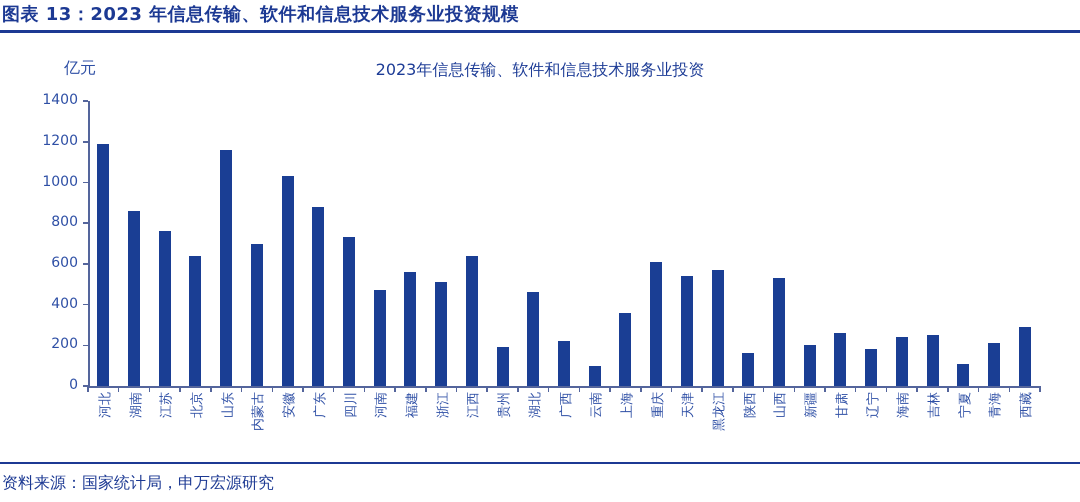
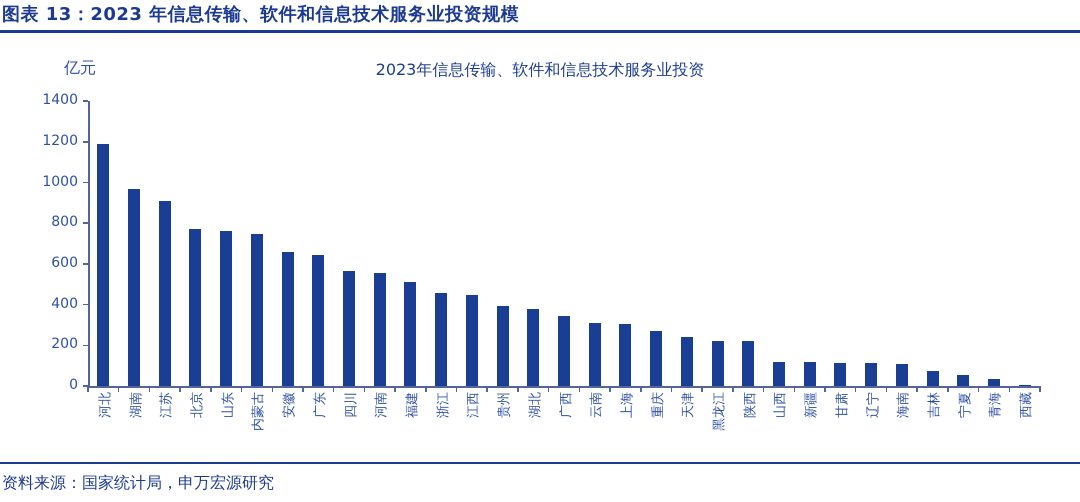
湖南: 860 -> 970
江苏: 760 -> 910
北京: 640 -> 770
山东: 1160 -> 760
内蒙古: 700 -> 740
安徽: 1030 -> 660
广东: 880 -> 640
四川: 730 -> 560
河南: 470 -> 560
福建: 560 -> 510
浙江: 510 -> 460
江西: 640 -> 450
贵州: 190 -> 400
湖北: 460 -> 380
广西: 220 -> 340
云南: 100 -> 310
上海: 360 -> 300
重庆: 610 -> 270
天津: 540 -> 240
黑龙江: 570 -> 220
陕西: 160 -> 220
山西: 530 -> 120
新疆: 200 -> 120
甘肃: 260 -> 110
辽宁: 180 -> 110
海南: 240 -> 110
吉林: 250 -> 70
宁夏: 110 -> 50
青海: 210 -> 30
西藏: 290 -> 10
